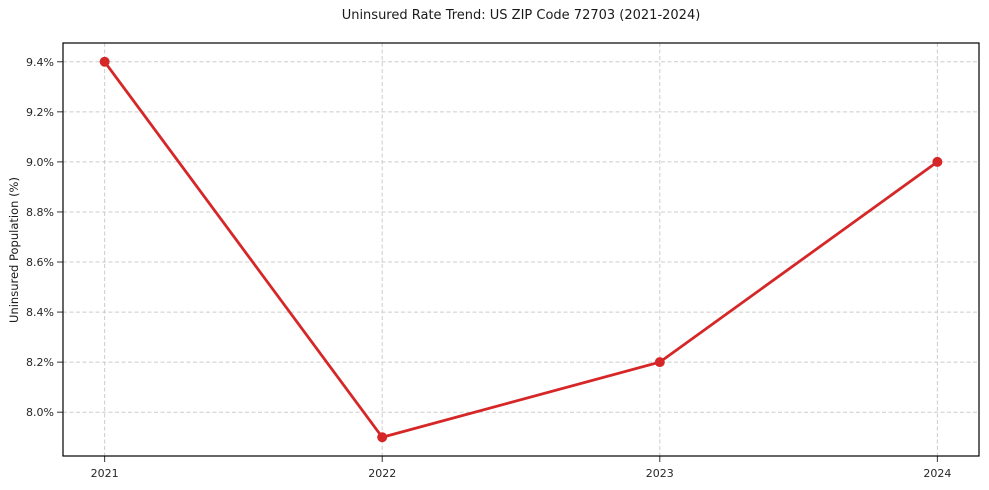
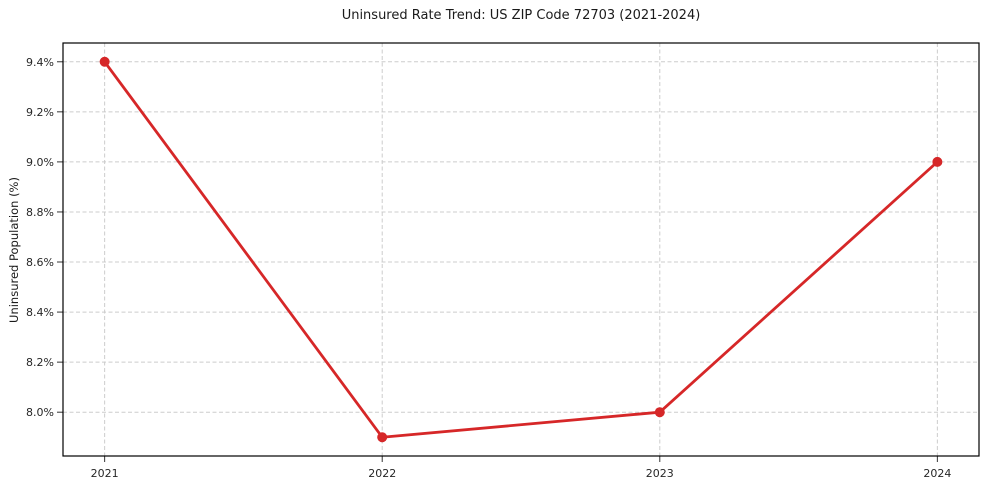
2023: 8.2% -> 8.0%
